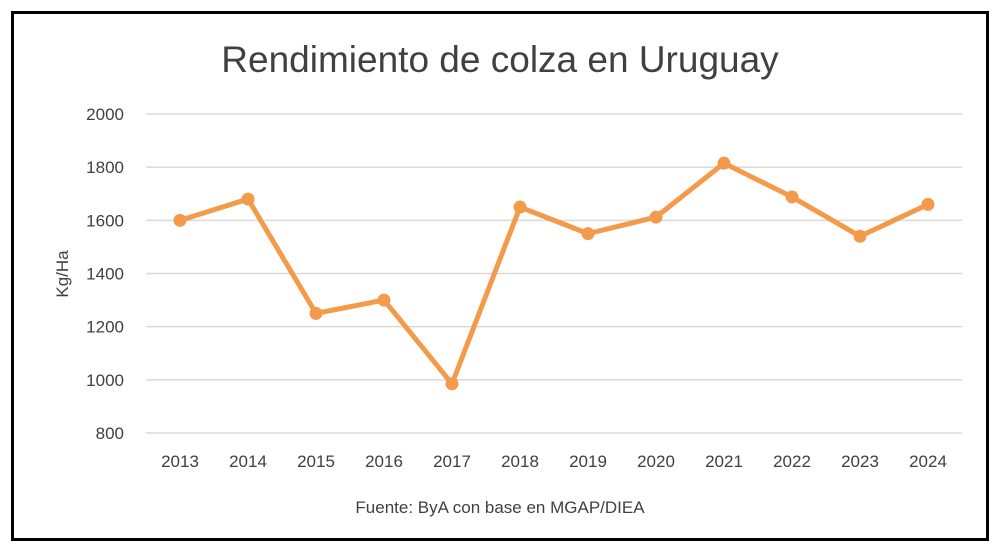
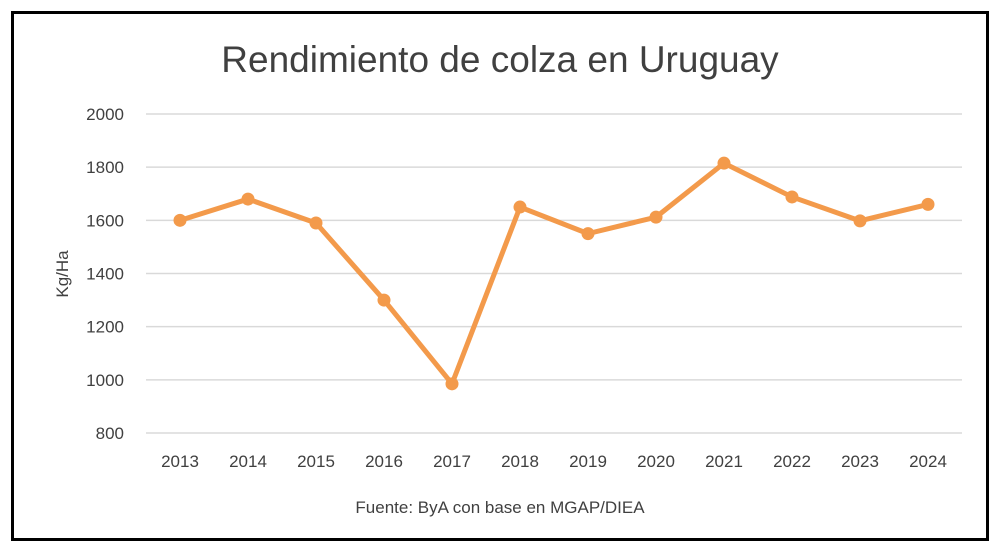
2015: 1250 -> 1590
2023: 1540 -> 1600
